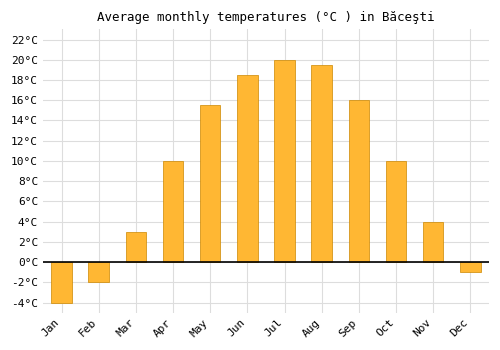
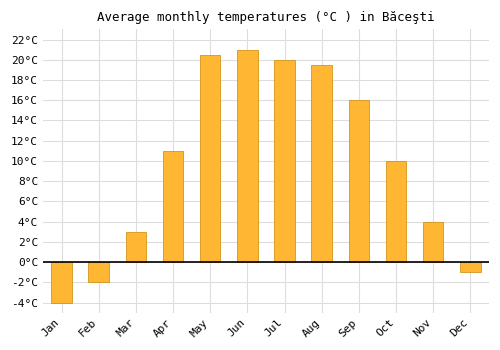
Apr: 10.0°C -> 11.0°C
May: 15.5°C -> 20.5°C
Jun: 18.5°C -> 21.0°C
